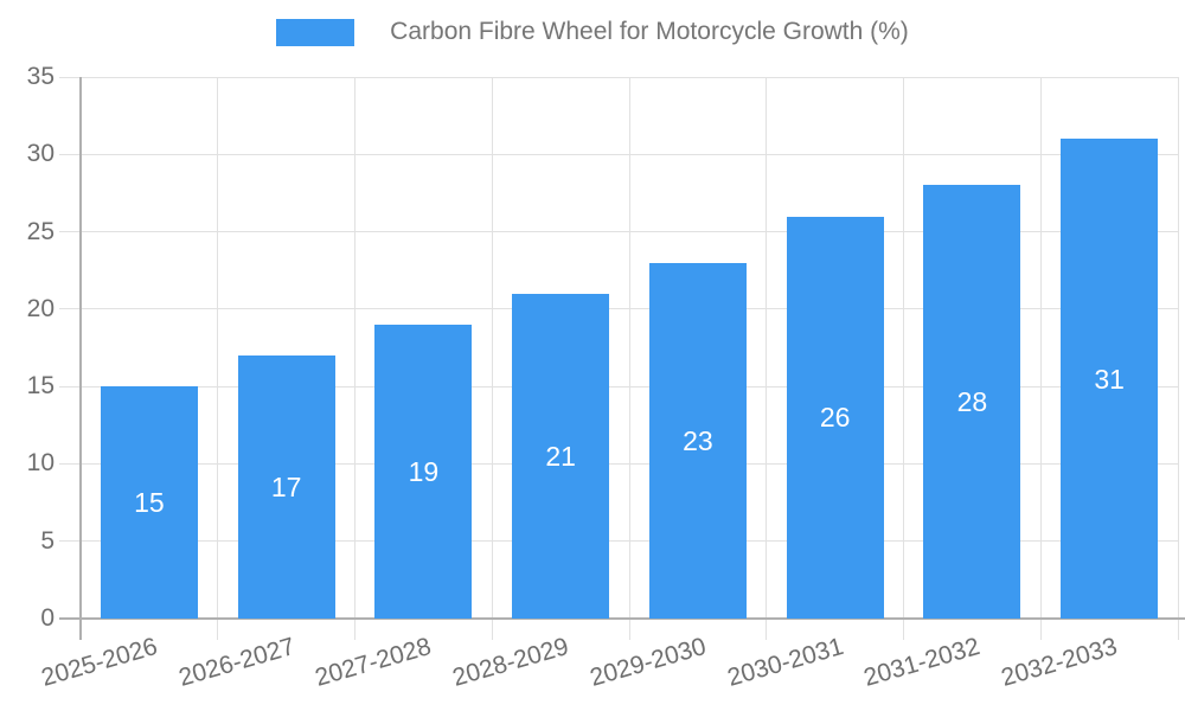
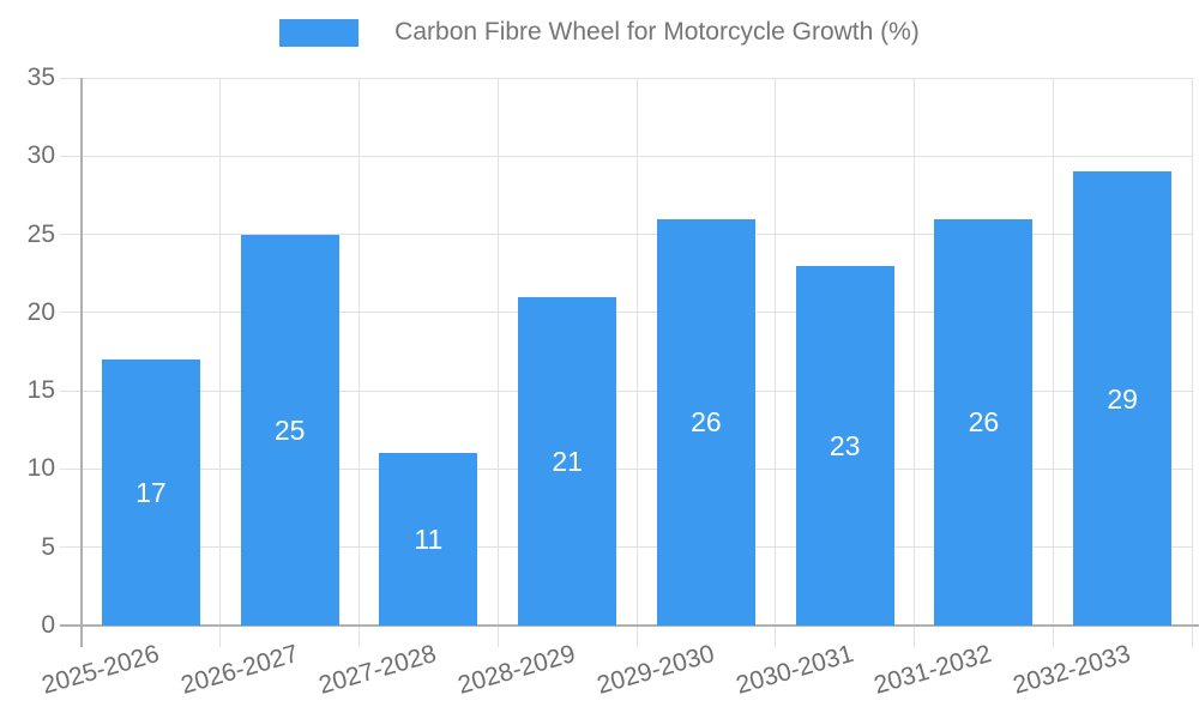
2025-2026: 15 -> 17
2026-2027: 17 -> 25
2027-2028: 19 -> 11
2029-2030: 23 -> 26
2030-2031: 26 -> 23
2031-2032: 28 -> 26
2032-2033: 31 -> 29
